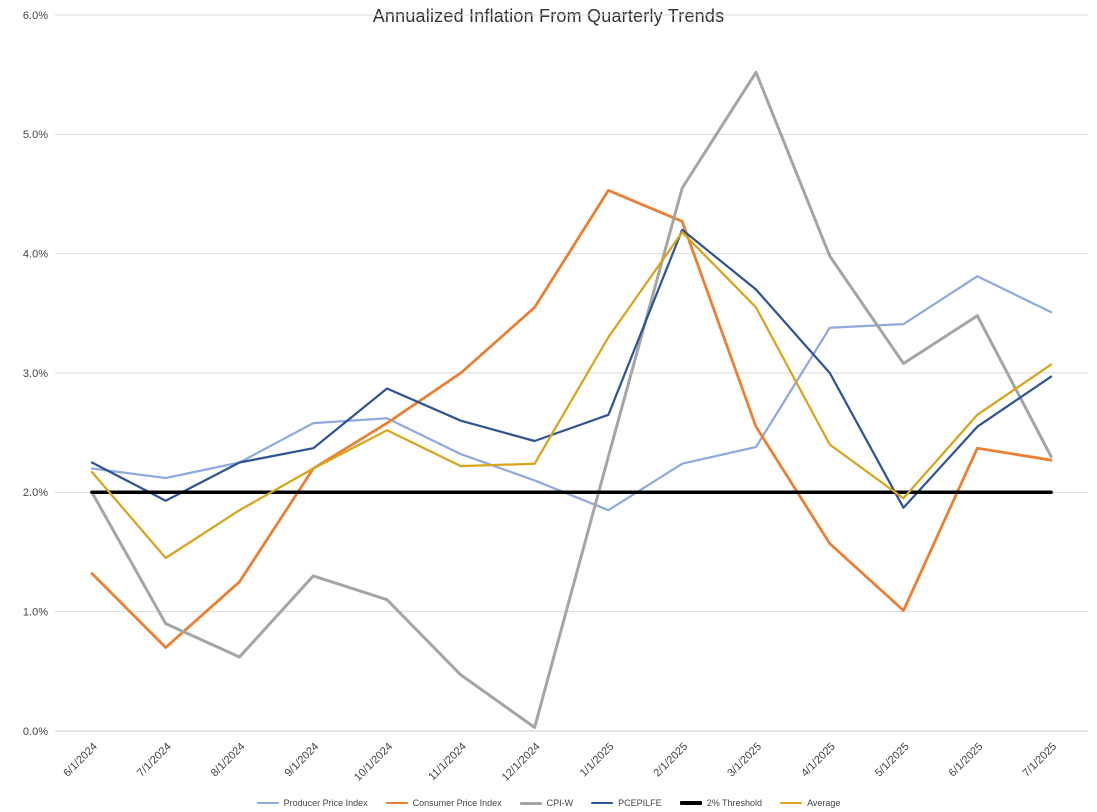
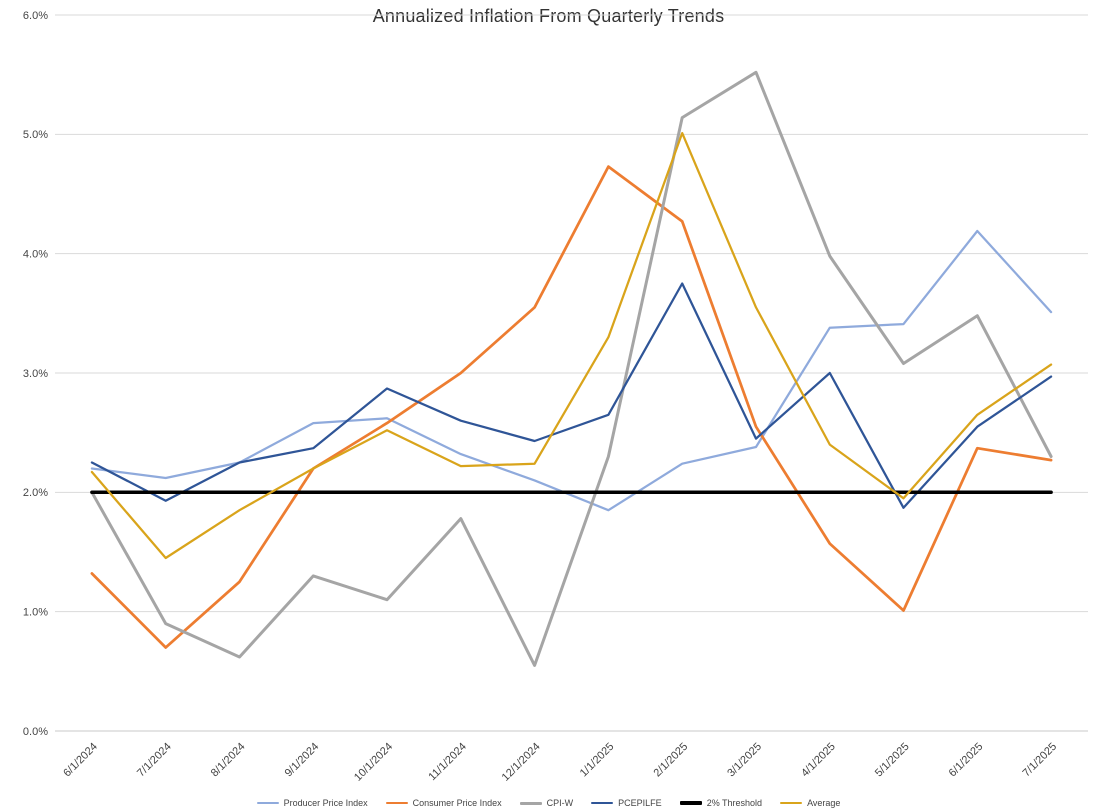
CPI-W/11/1/2024: 0.47% -> 1.78%
CPI-W/12/1/2024: 0.03% -> 0.55%
Consumer Price Index/1/1/2025: 4.53% -> 4.73%
CPI-W/2/1/2025: 4.55% -> 5.14%
PCEPILFE/2/1/2025: 4.20% -> 3.75%
Average/2/1/2025: 4.18% -> 5.01%
PCEPILFE/3/1/2025: 3.70% -> 2.45%
Producer Price Index/6/1/2025: 3.81% -> 4.19%
